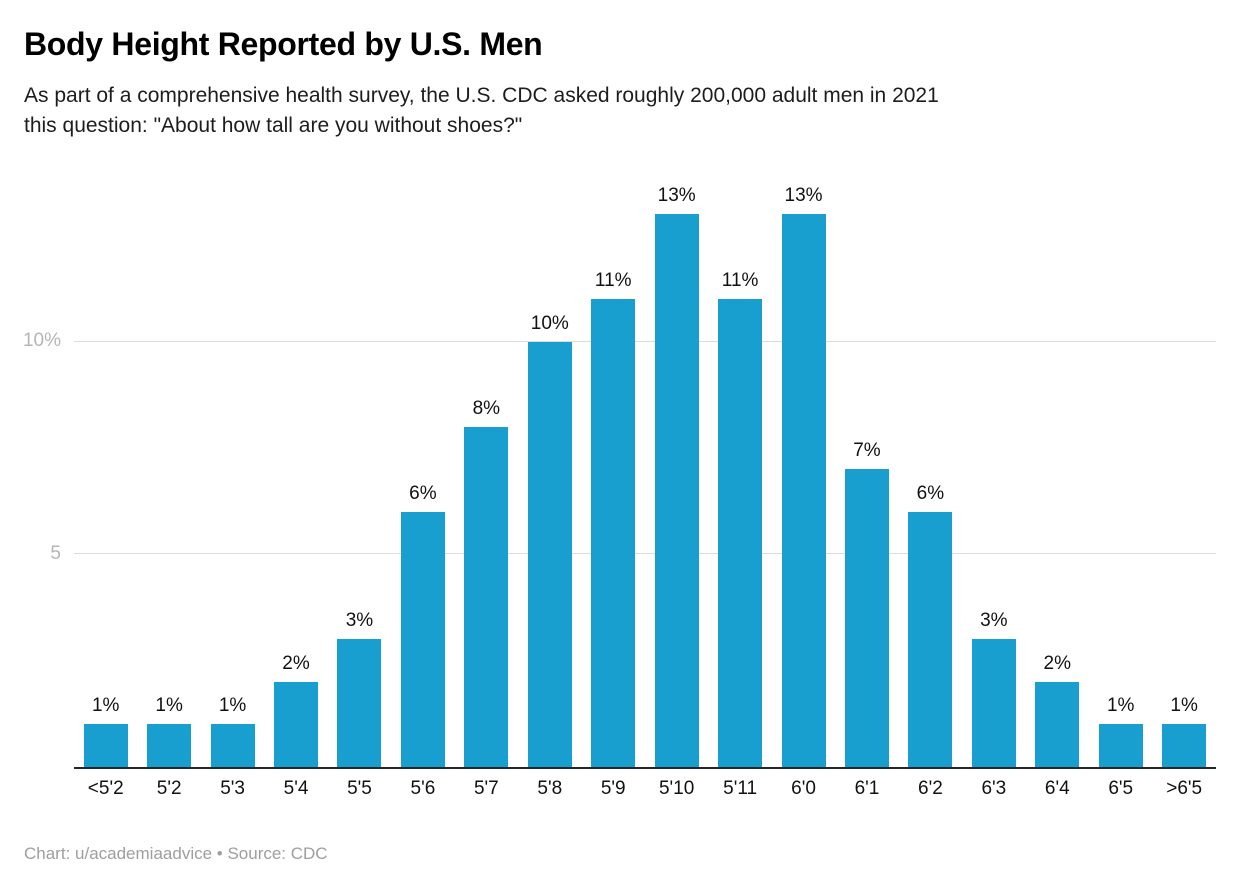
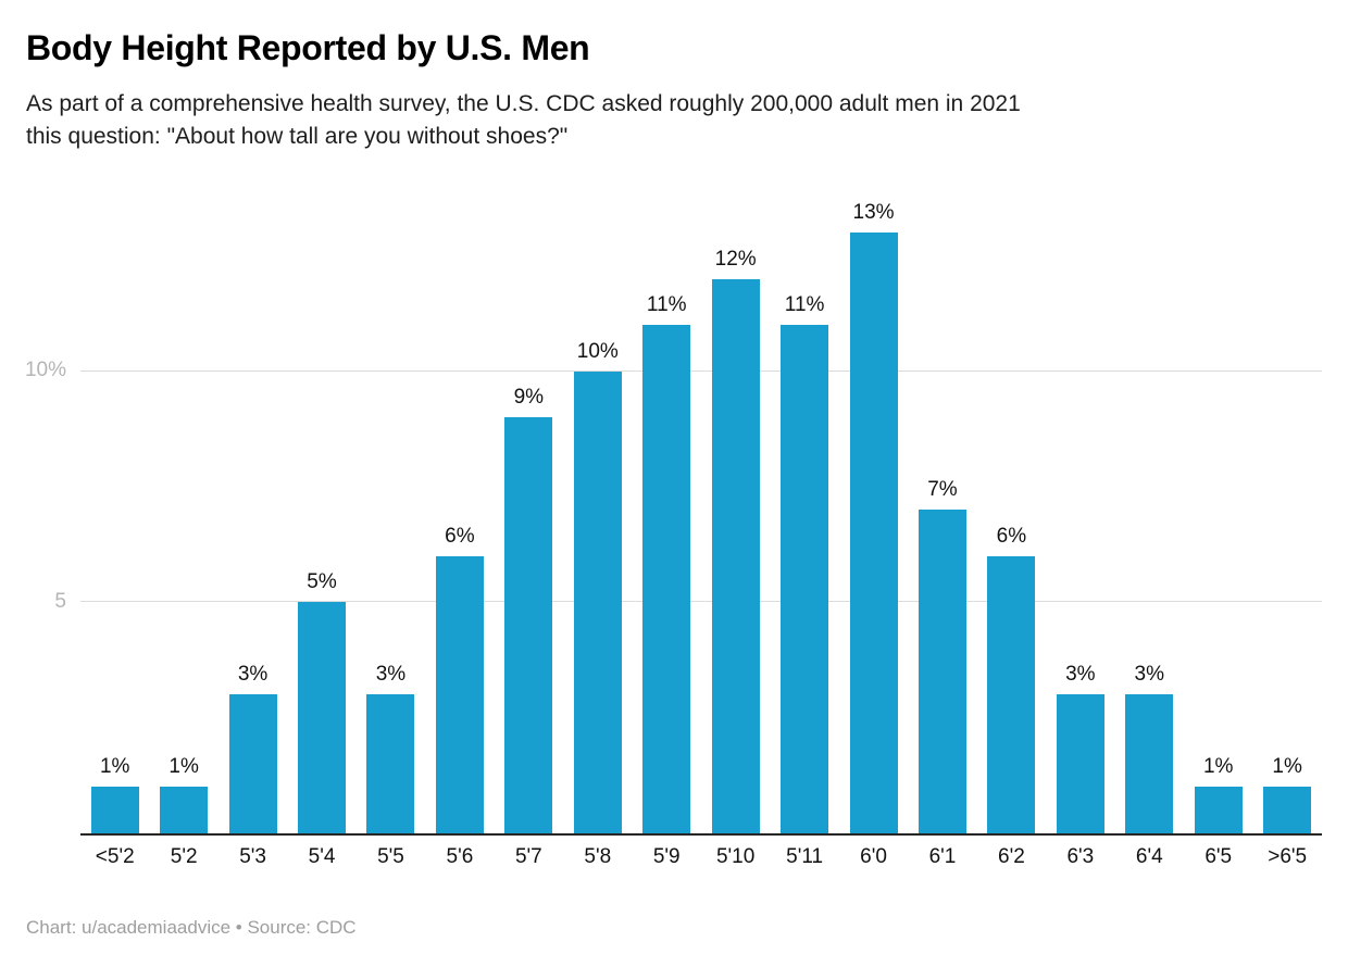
5'3: 1% -> 3%
5'4: 2% -> 5%
5'7: 8% -> 9%
5'10: 13% -> 12%
6'4: 2% -> 3%
